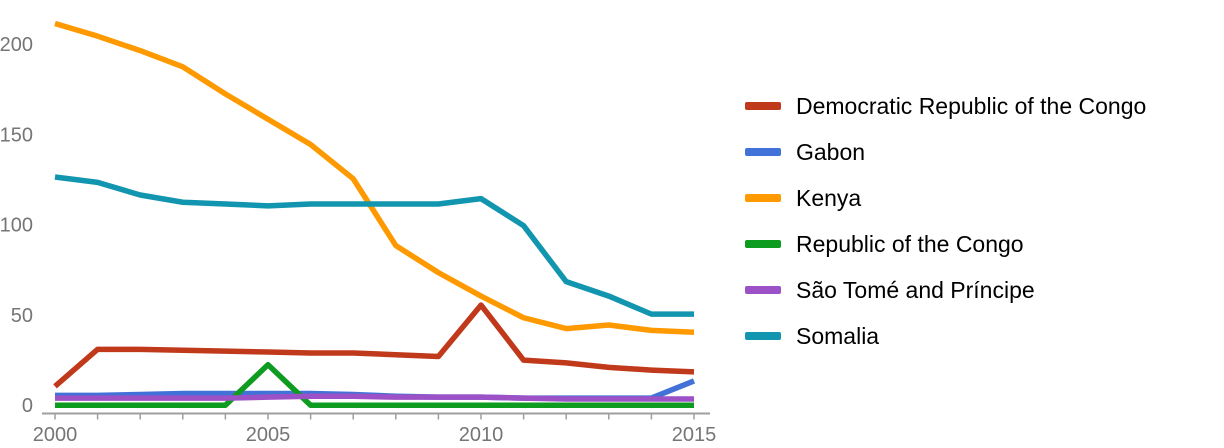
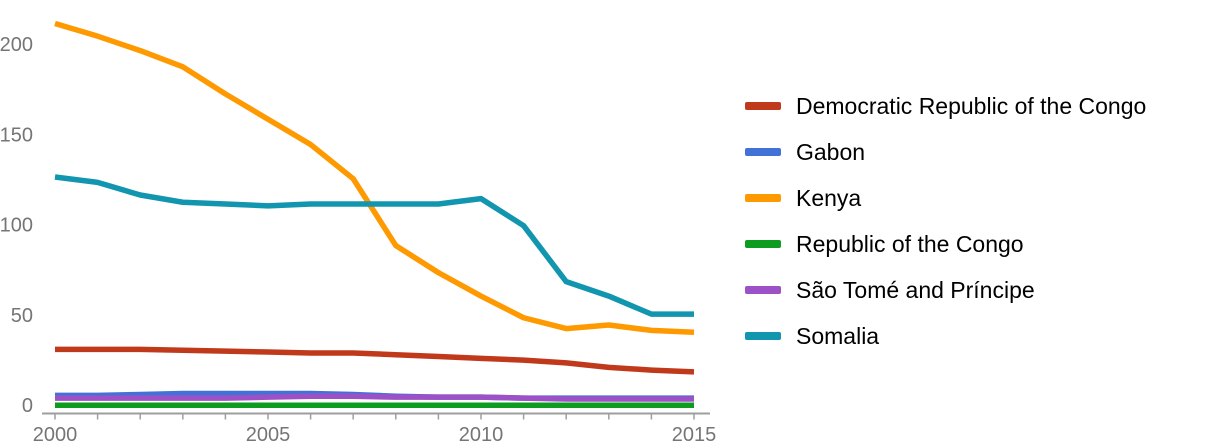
Democratic Republic of the Congo/2000: 12 -> 32
Republic of the Congo/2005: 24 -> 2
Democratic Republic of the Congo/2010: 57 -> 28
Gabon/2015: 15 -> 6
